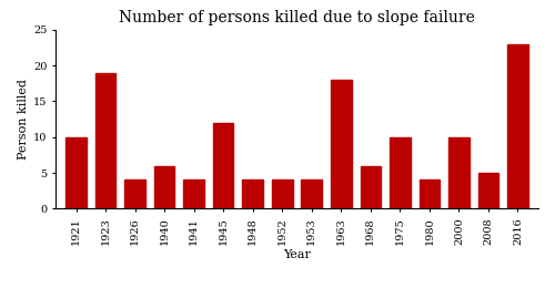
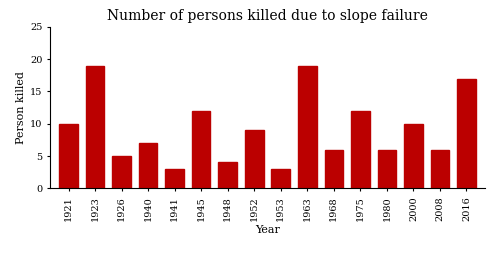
1926: 4 -> 5
1940: 6 -> 7
1941: 4 -> 3
1952: 4 -> 9
1953: 4 -> 3
1963: 18 -> 19
1975: 10 -> 12
1980: 4 -> 6
2008: 5 -> 6
2016: 23 -> 17
